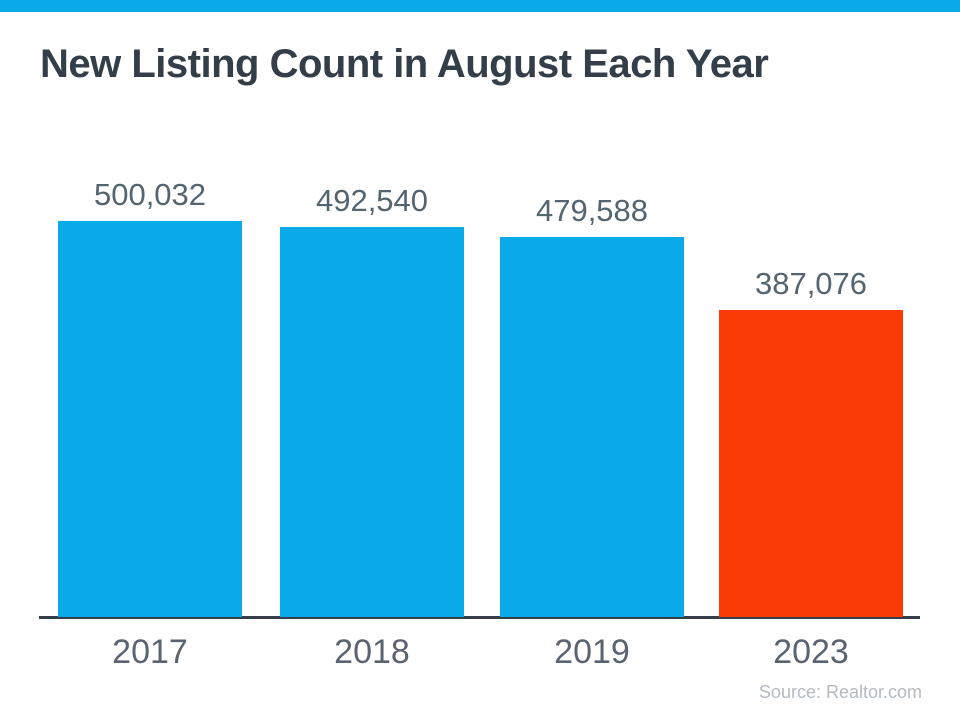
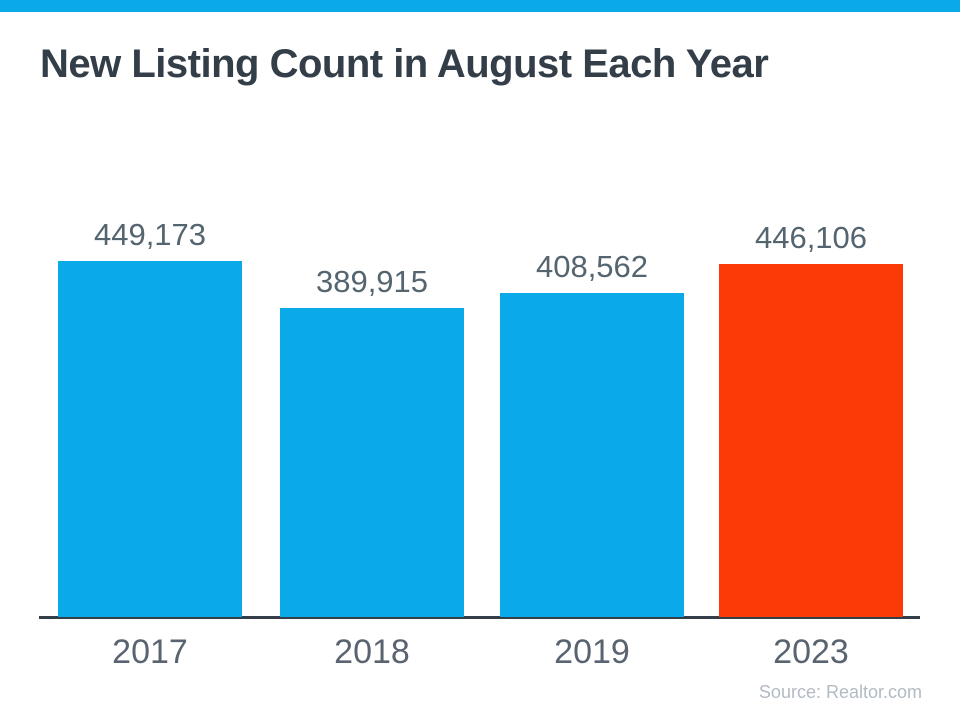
2017: 500,032 -> 449,173
2018: 492,540 -> 389,915
2019: 479,588 -> 408,562
2023: 387,076 -> 446,106
